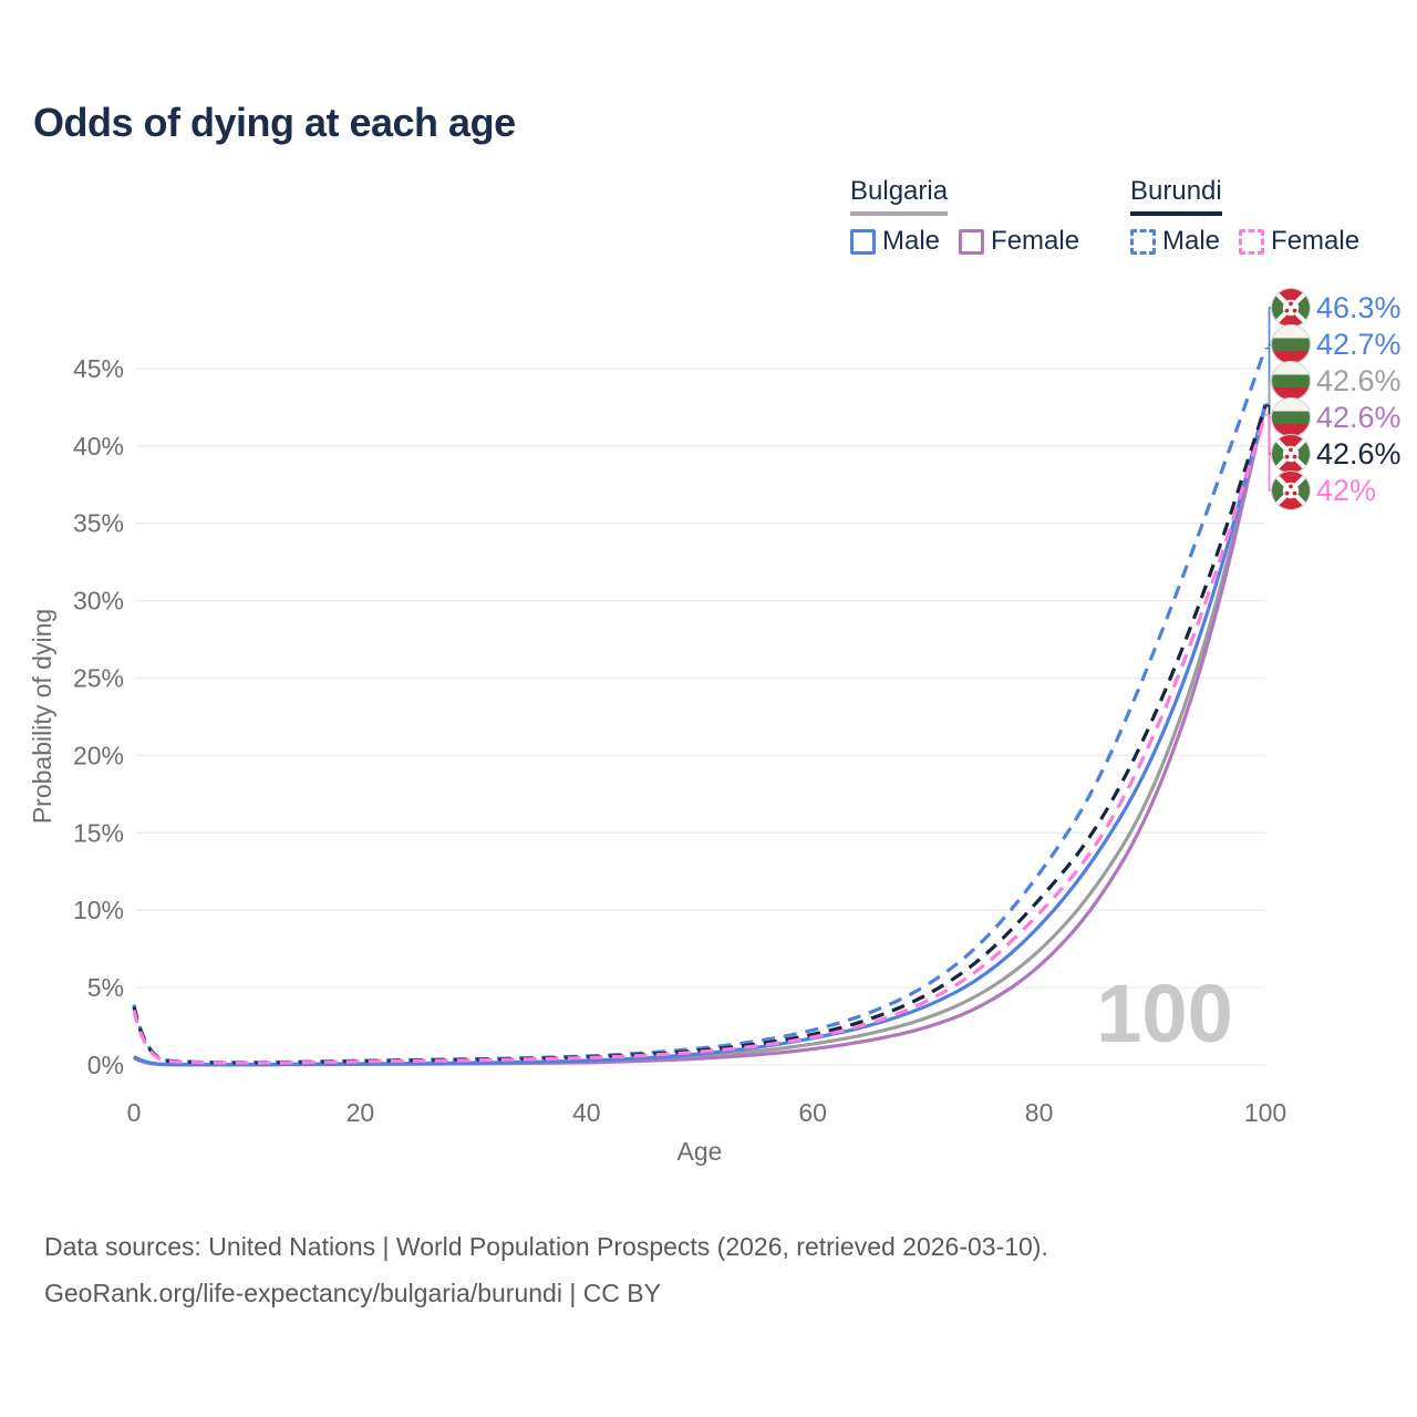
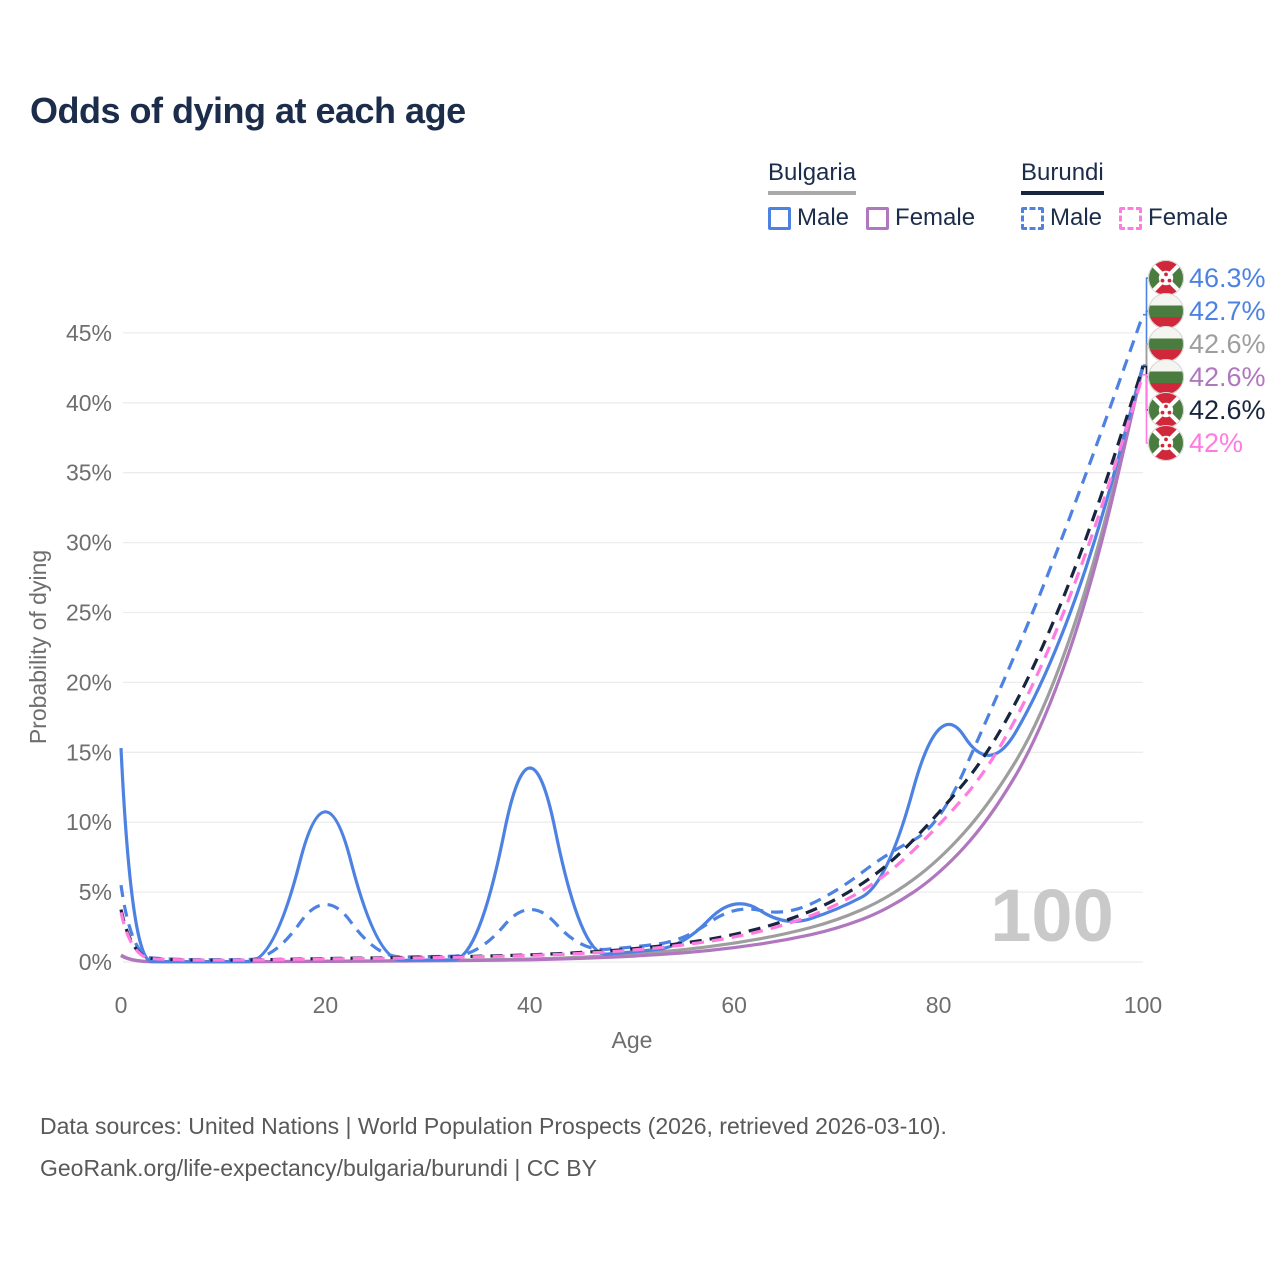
Burundi Male/0: 3.9% -> 5.5%
Bulgaria Male/0: 0.6% -> 15.3%
Burundi Male/20: 0.3% -> 5.4%
Bulgaria Male/20: 0.1% -> 14.3%
Burundi Male/40: 0.6% -> 4.8%
Bulgaria Male/40: 0.3% -> 18.4%
Burundi Male/60: 2.2% -> 4.1%
Bulgaria Male/60: 1.7% -> 4.9%
Burundi Male/80: 12.2% -> 9.6%
Bulgaria Male/80: 8.8% -> 19.0%
